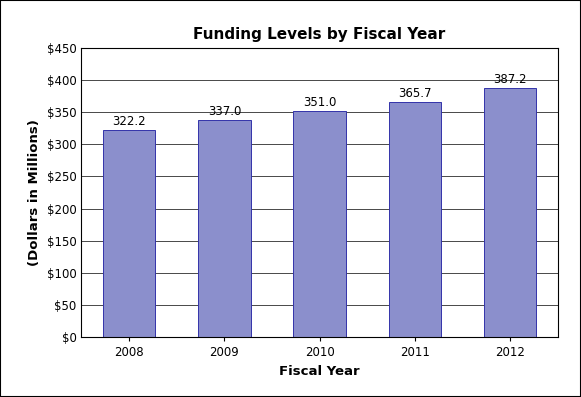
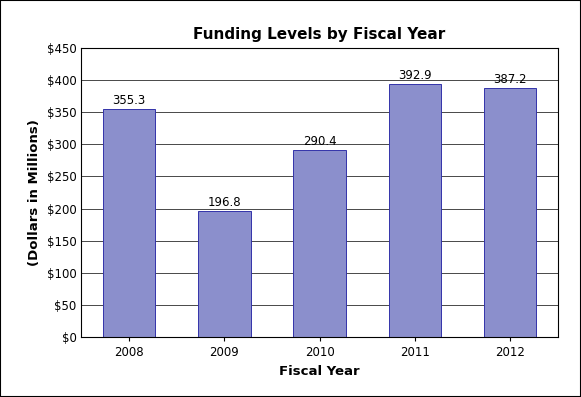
2008: 322.2 -> 355.3
2009: 337.0 -> 196.8
2010: 351.0 -> 290.4
2011: 365.7 -> 392.9
